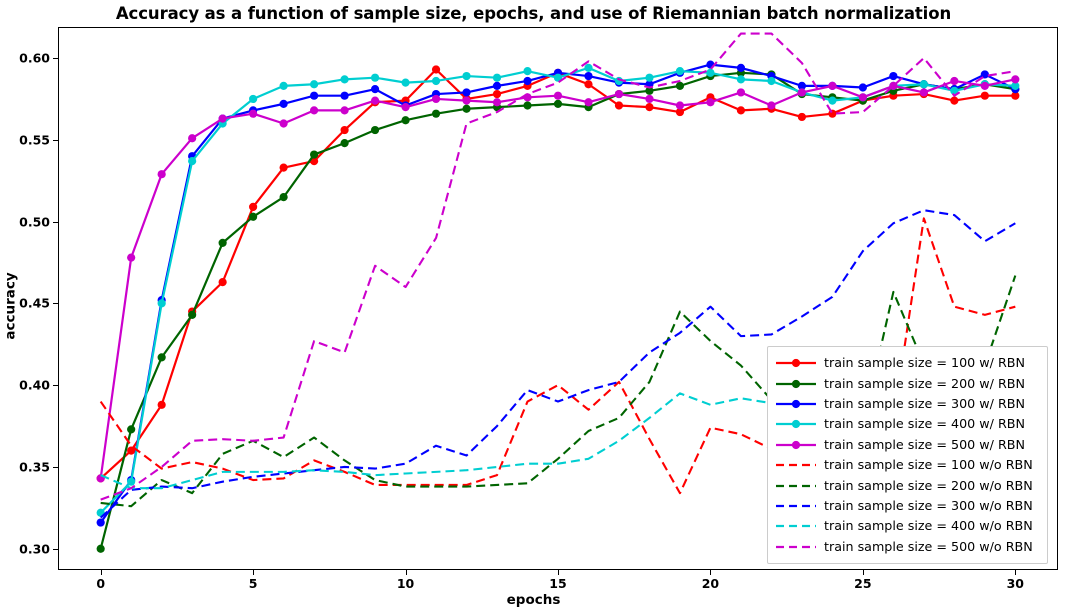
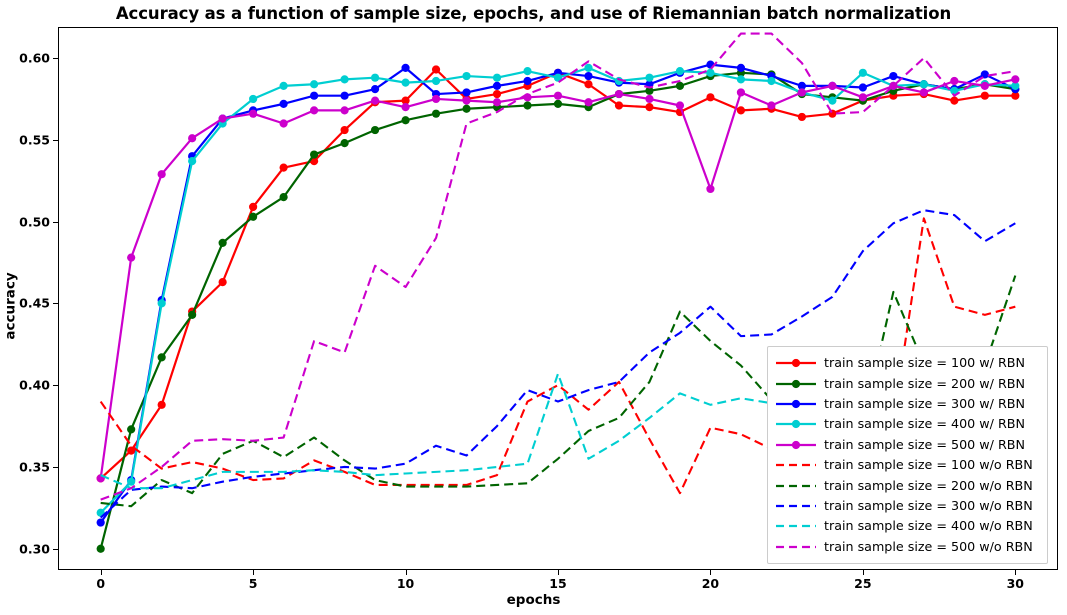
train sample size = 300 w/ RBN/10: 0.571 -> 0.594
train sample size = 400 w/o RBN/15: 0.352 -> 0.407
train sample size = 500 w/ RBN/20: 0.573 -> 0.520
train sample size = 400 w/ RBN/25: 0.576 -> 0.591
